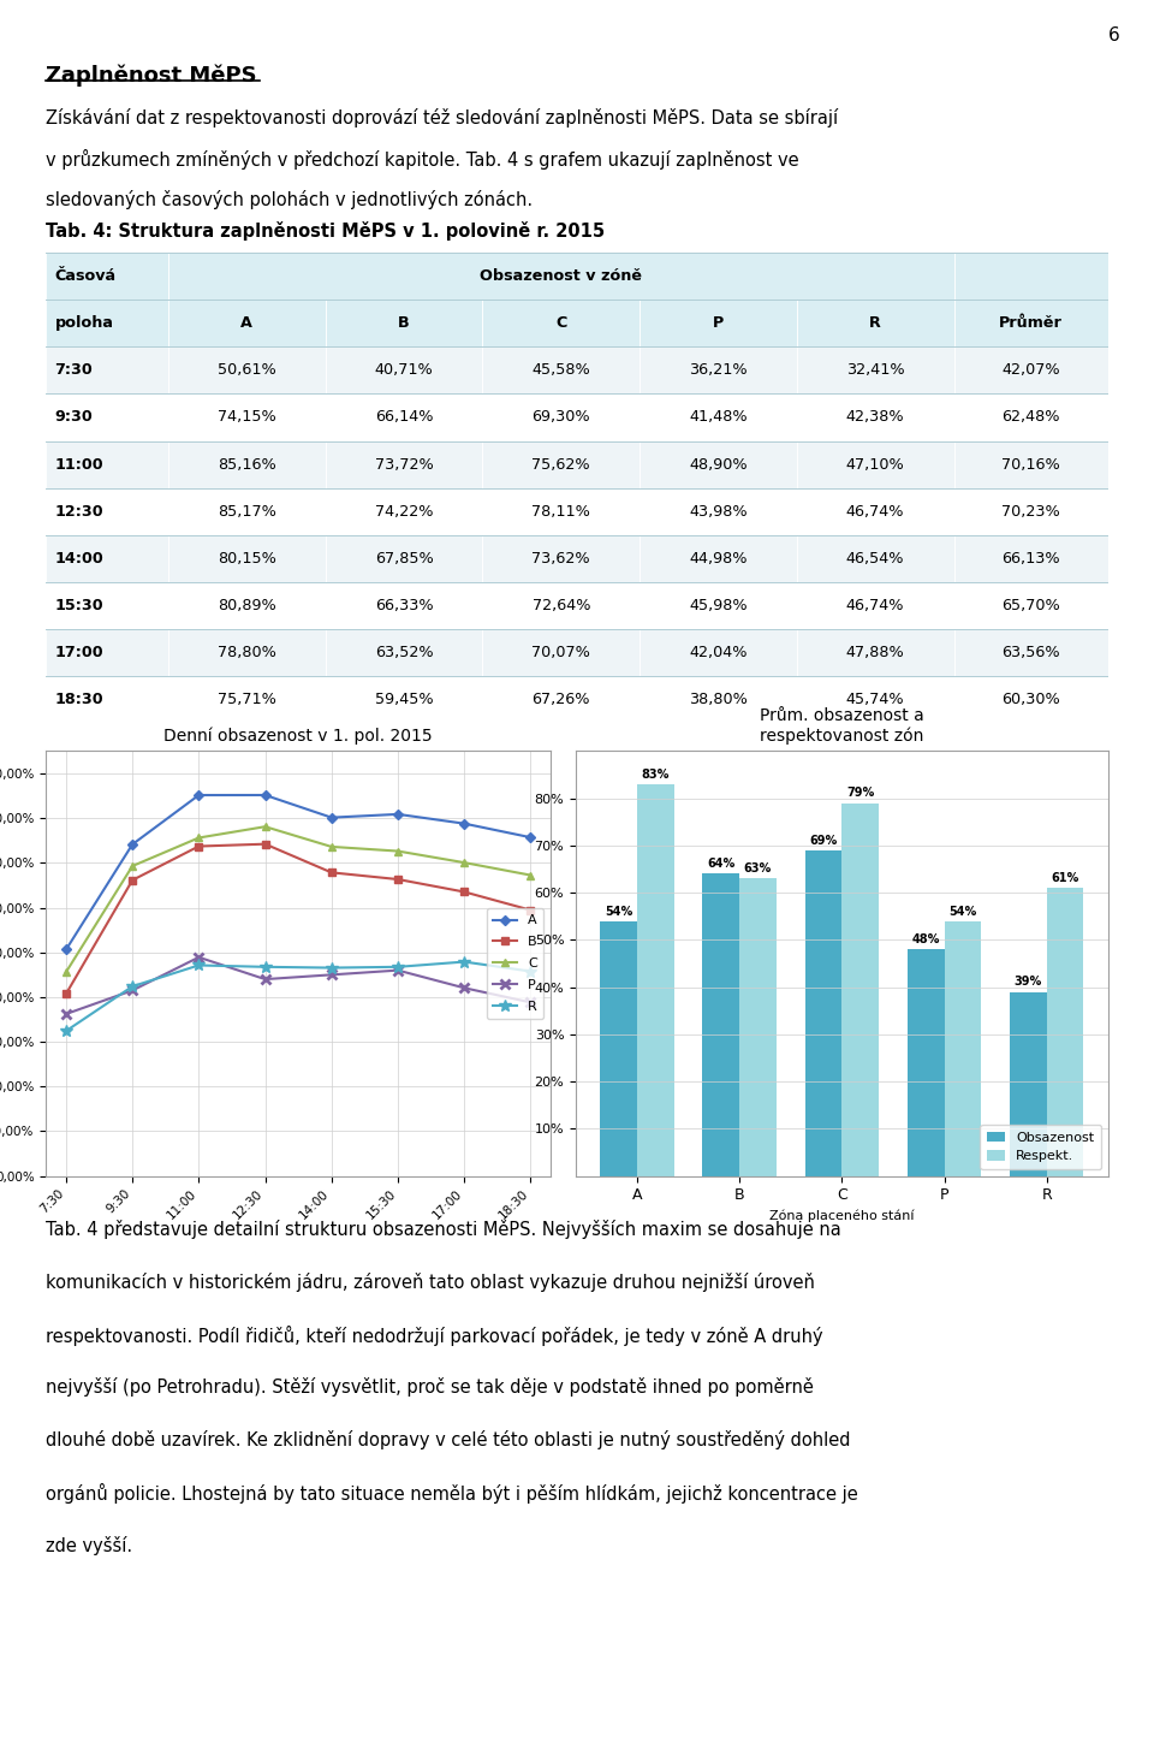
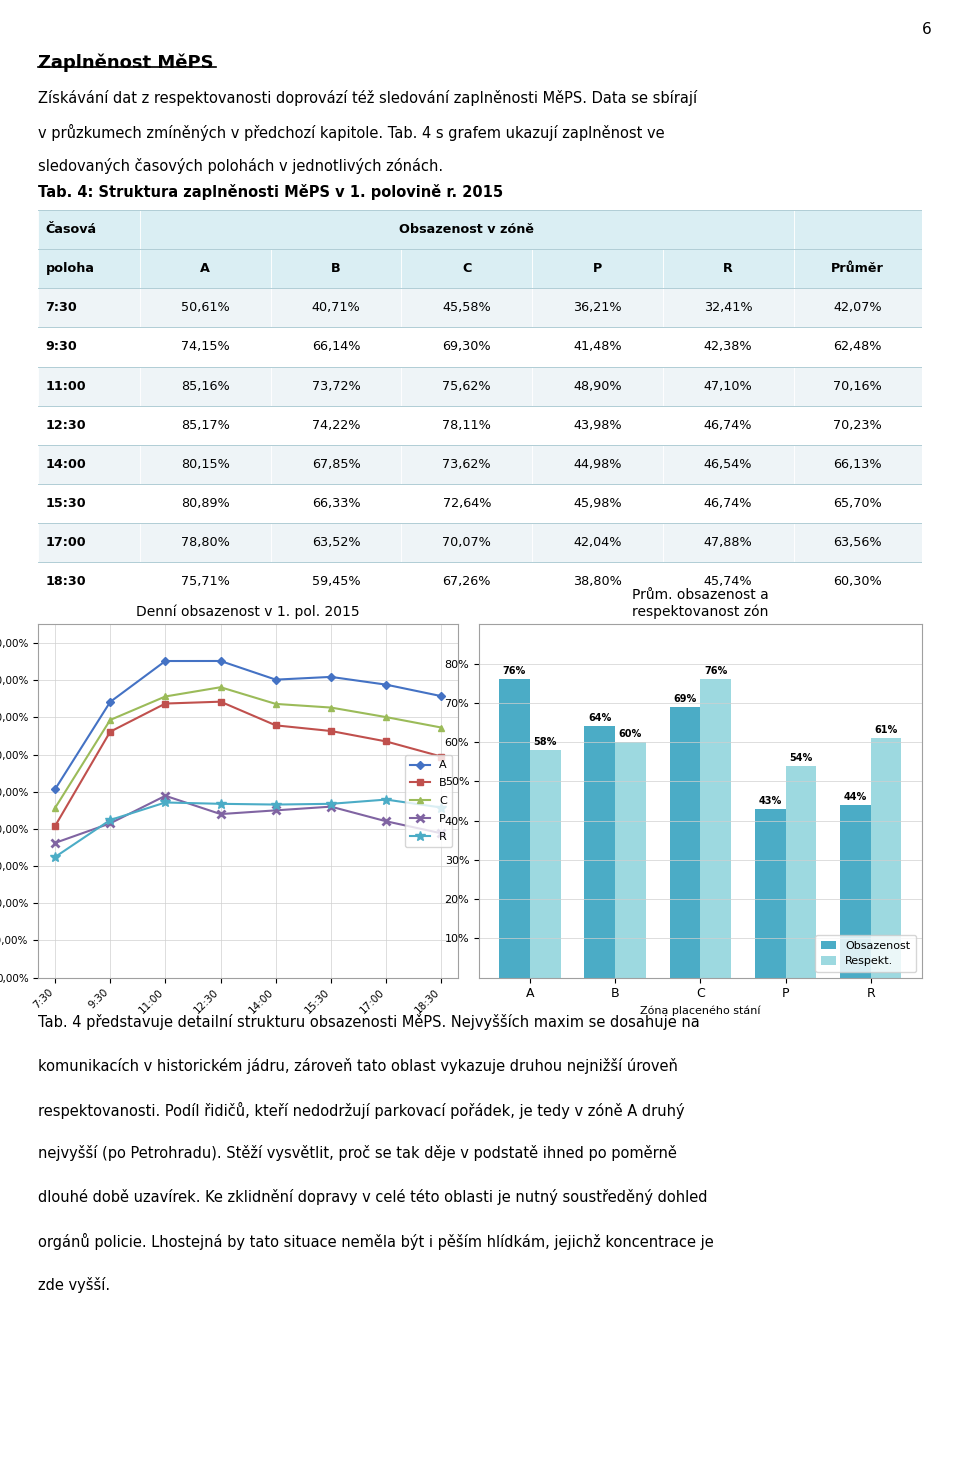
Prům. obsazenost a respektovanost zón/Obsazenost/A: 54% -> 76%
Prům. obsazenost a respektovanost zón/Respekt./A: 83% -> 58%
Prům. obsazenost a respektovanost zón/Respekt./B: 63% -> 60%
Prům. obsazenost a respektovanost zón/Respekt./C: 79% -> 76%
Prům. obsazenost a respektovanost zón/Obsazenost/P: 48% -> 43%
Prům. obsazenost a respektovanost zón/Obsazenost/R: 39% -> 44%
